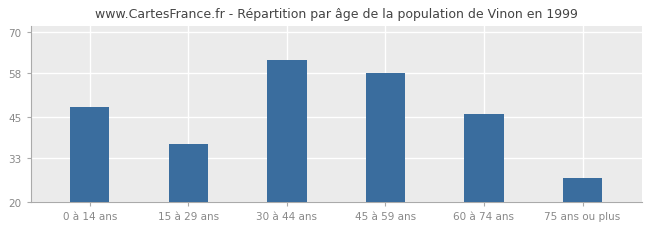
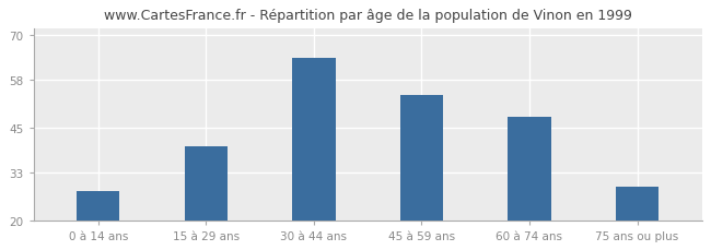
0 à 14 ans: 48 -> 28
15 à 29 ans: 37 -> 40
30 à 44 ans: 62 -> 64
45 à 59 ans: 58 -> 54
60 à 74 ans: 46 -> 48
75 ans ou plus: 27 -> 29
